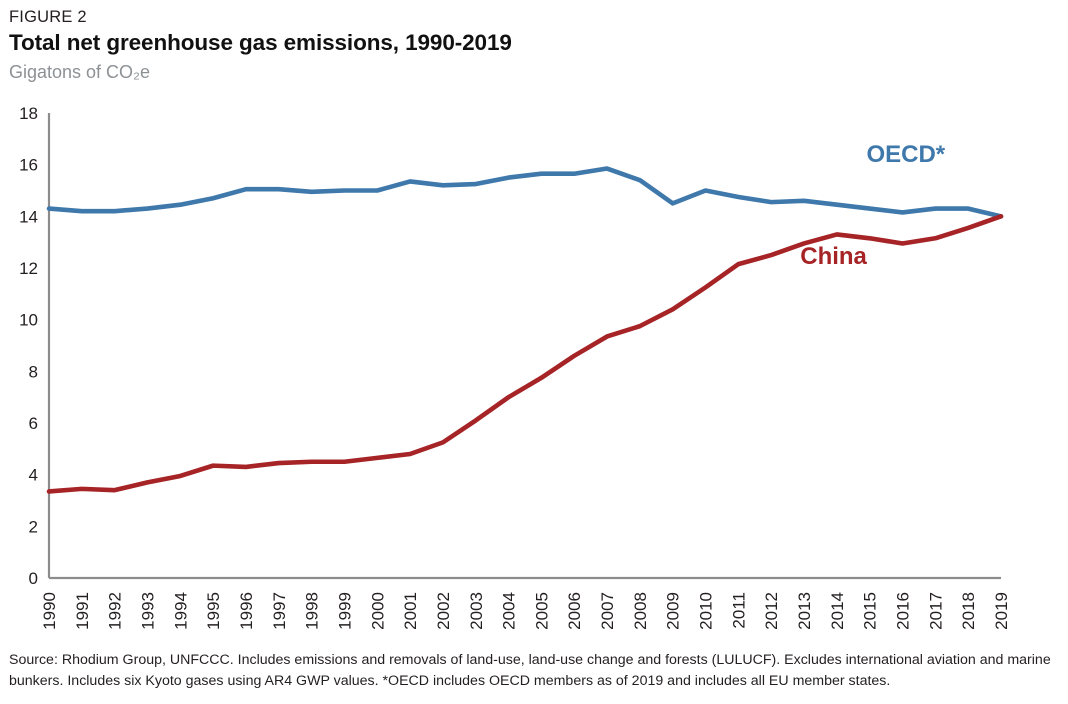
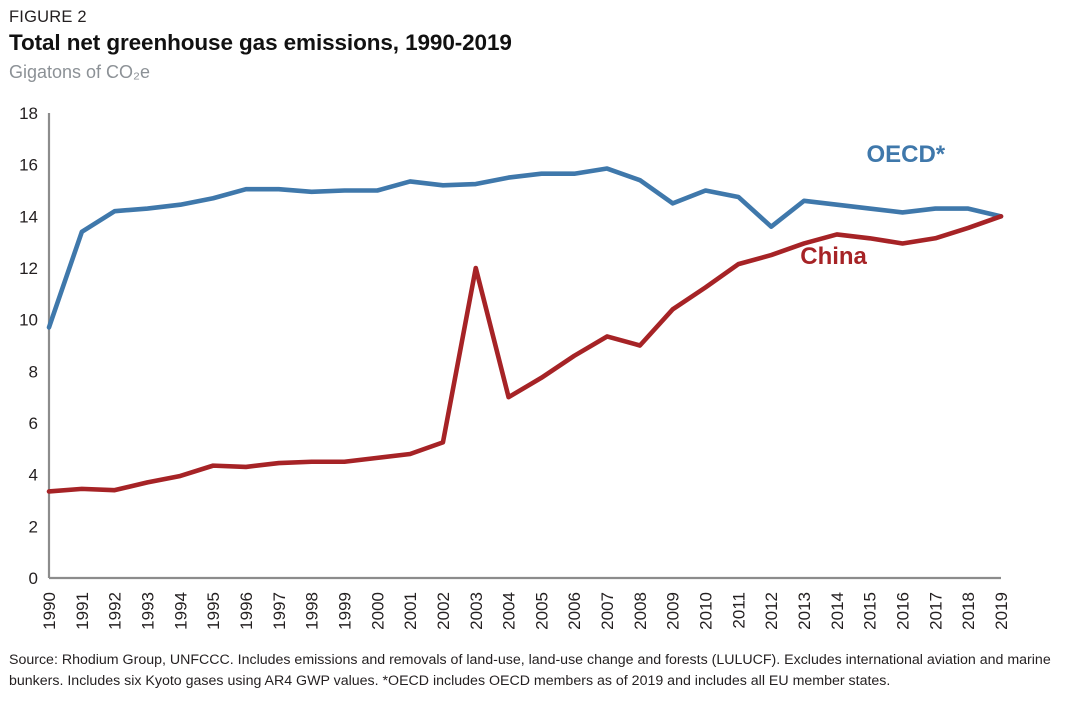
OECD*/1990: 14.3 -> 9.7
OECD*/1991: 14.2 -> 13.4
China/2003: 6.1 -> 12.0
China/2008: 9.8 -> 9.0
OECD*/2012: 14.6 -> 13.6
